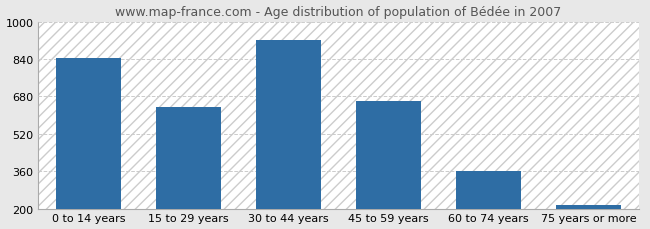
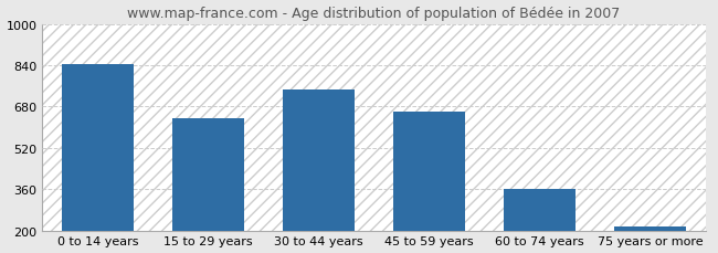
30 to 44 years: 920 -> 745
